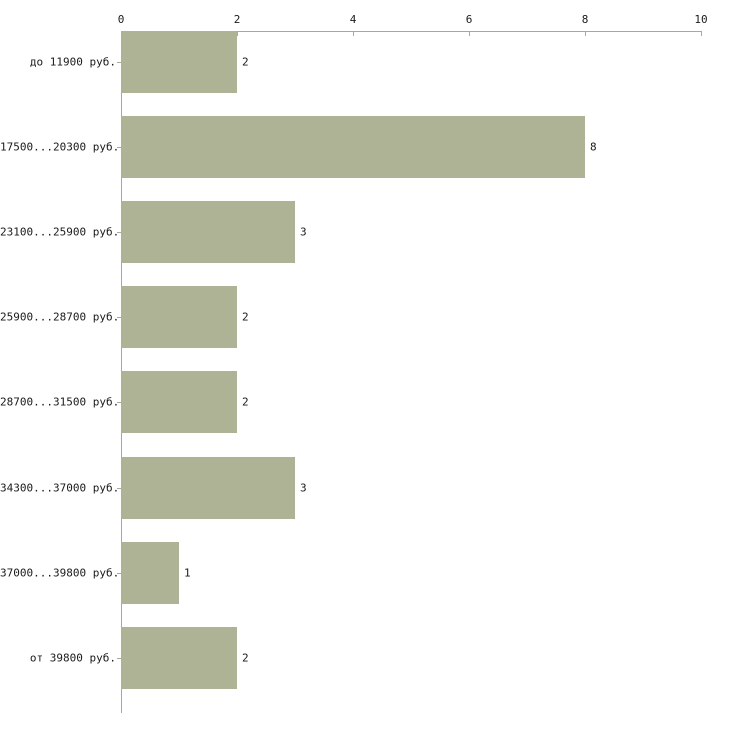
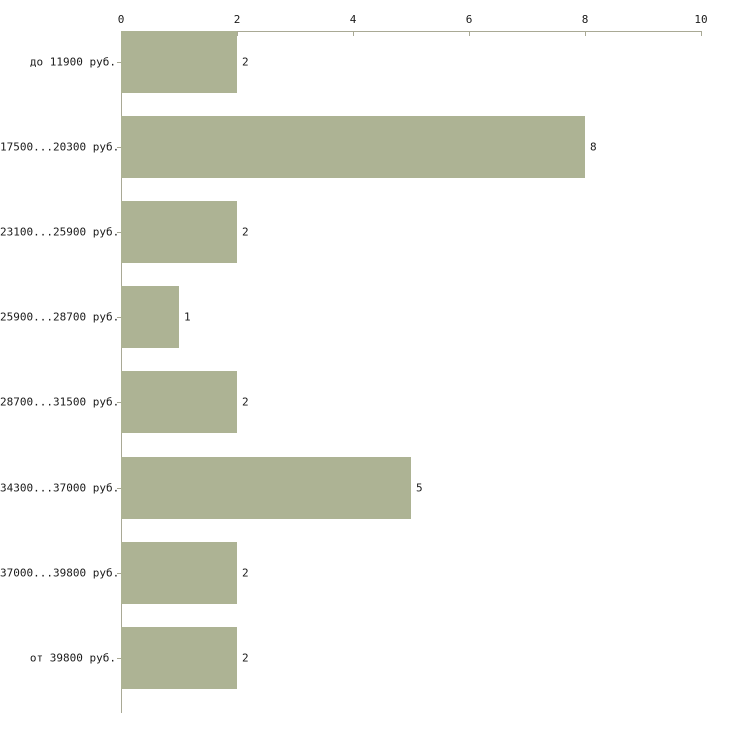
23100...25900 руб.: 3 -> 2
25900...28700 руб.: 2 -> 1
34300...37000 руб.: 3 -> 5
37000...39800 руб.: 1 -> 2
